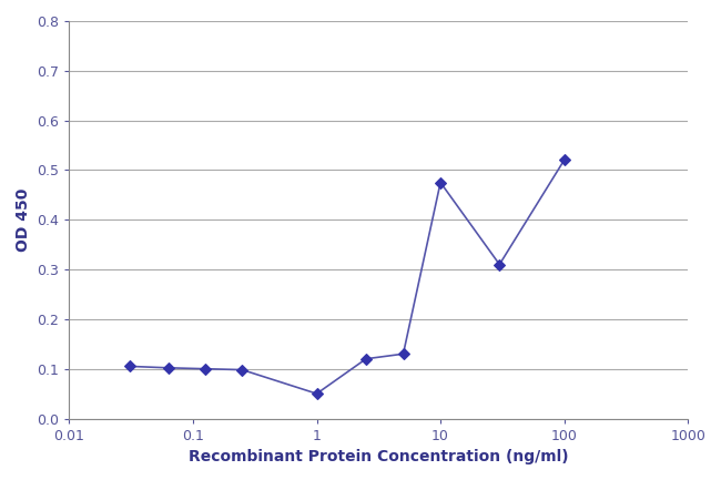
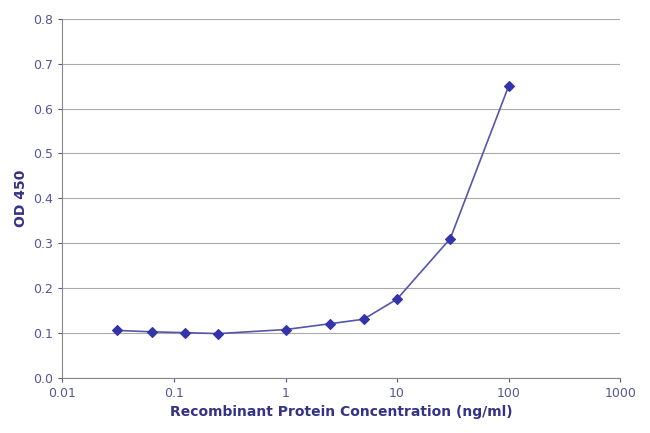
1: 0.050 -> 0.107
10: 0.475 -> 0.175
100: 0.520 -> 0.650
